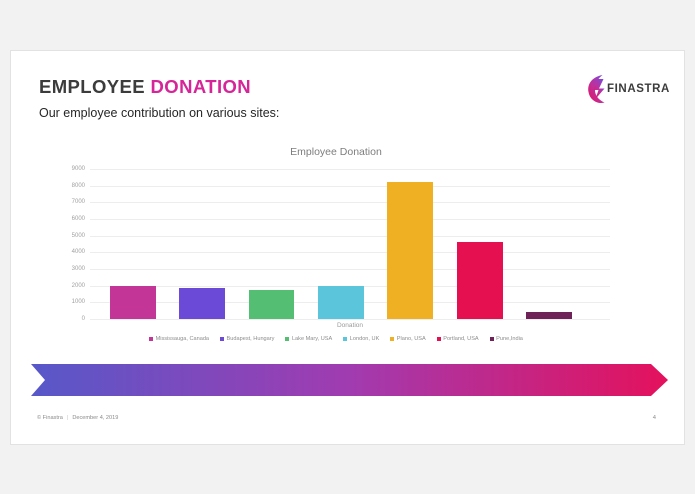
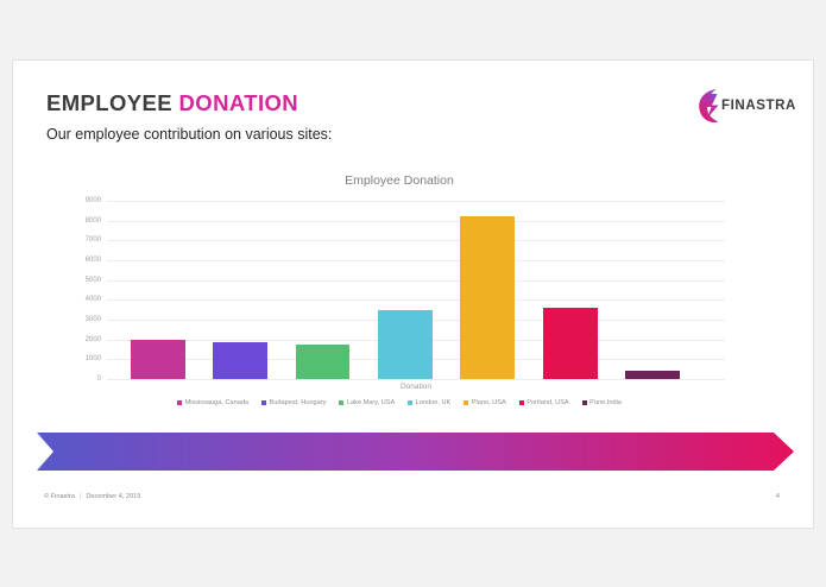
London, UK: 2000 -> 3500
Portland, USA: 4600 -> 3600
